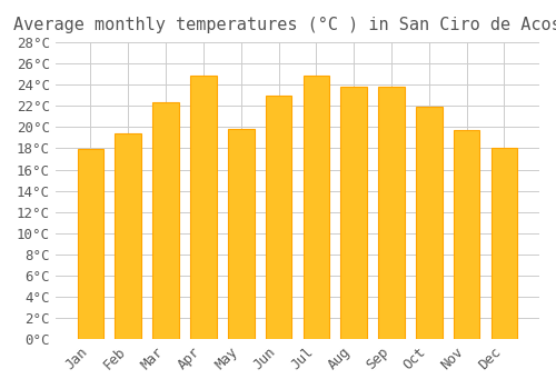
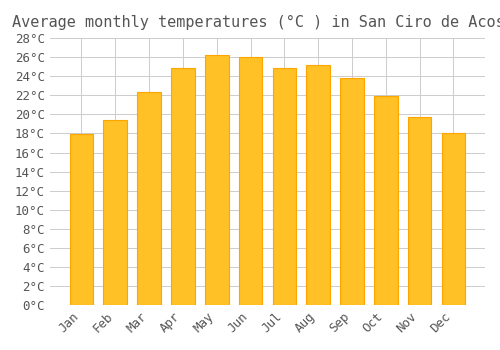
May: 19.8°C -> 26.2°C
Jun: 23.0°C -> 26.0°C
Aug: 23.8°C -> 25.2°C
